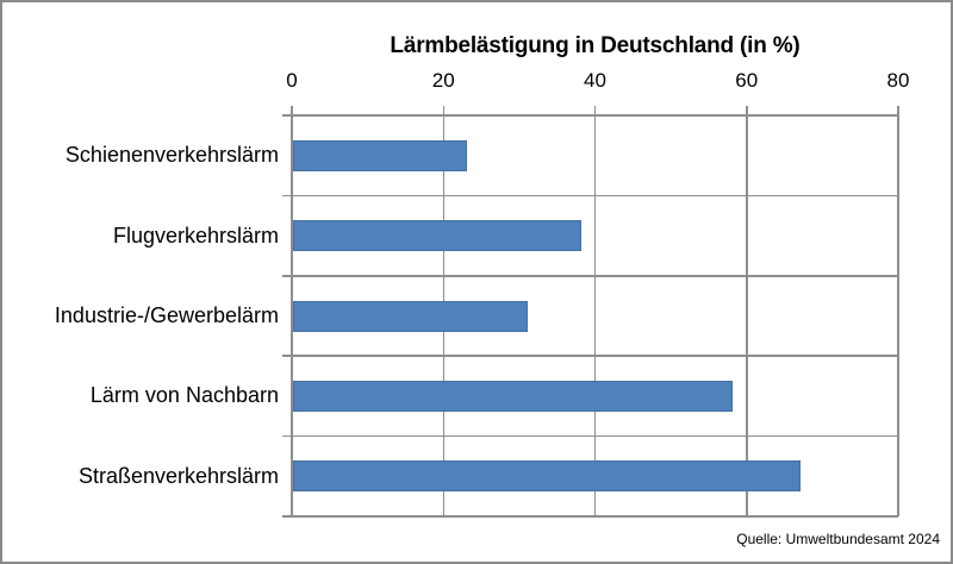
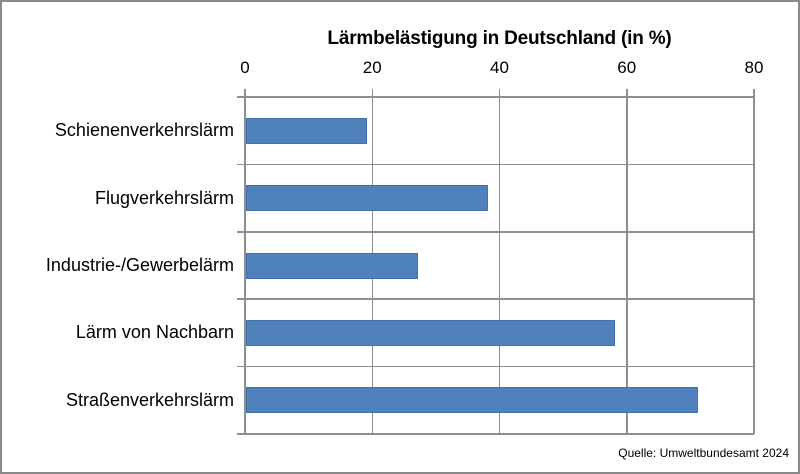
Schienenverkehrslärm: 23 -> 19
Industrie-/Gewerbelärm: 31 -> 27
Straßenverkehrslärm: 67 -> 71
